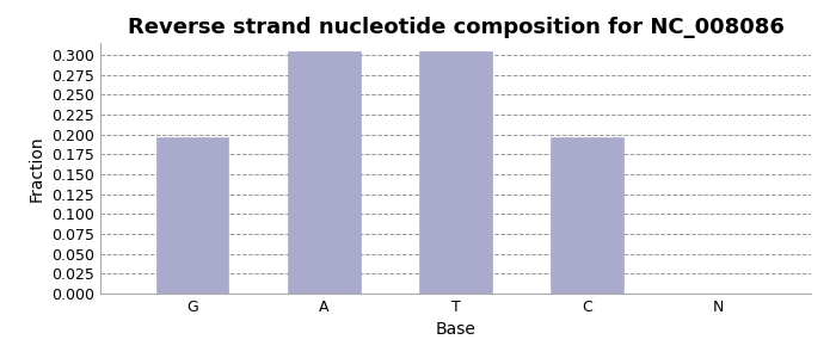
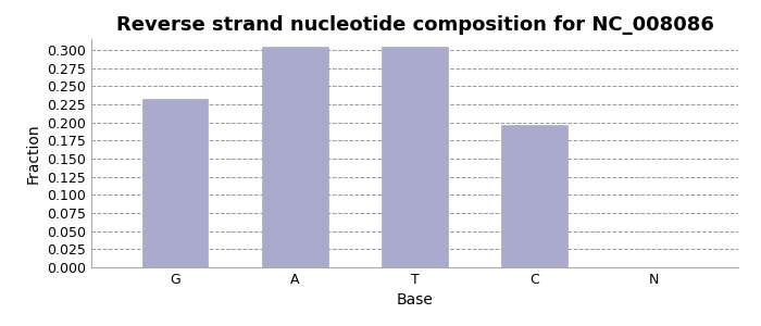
G: 0.197 -> 0.232
